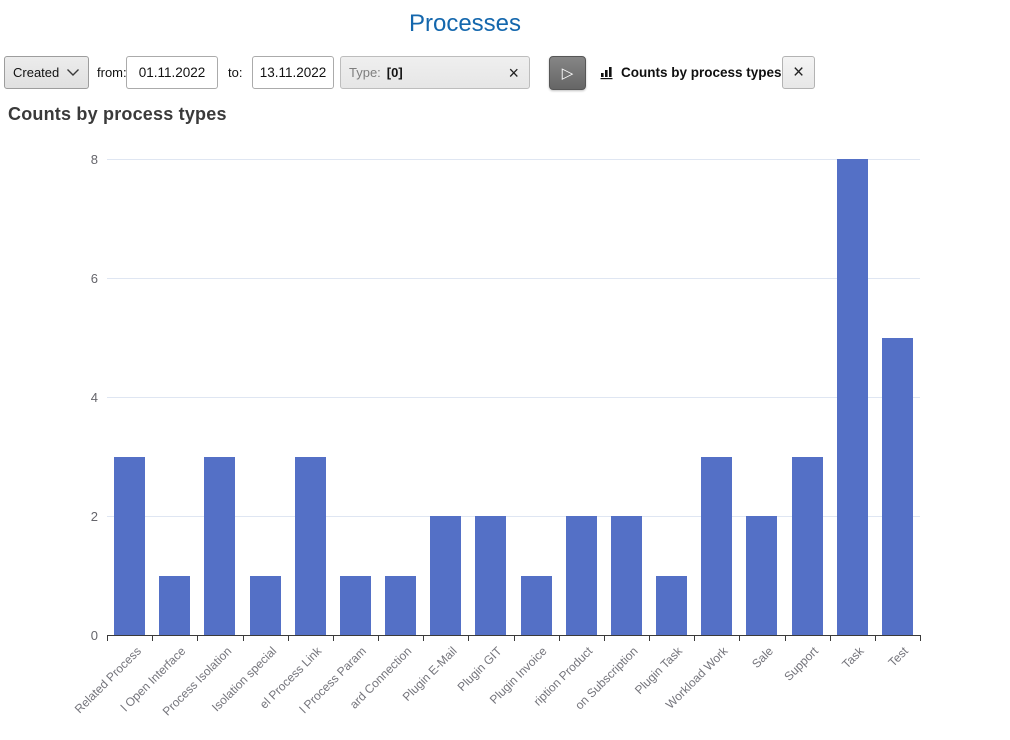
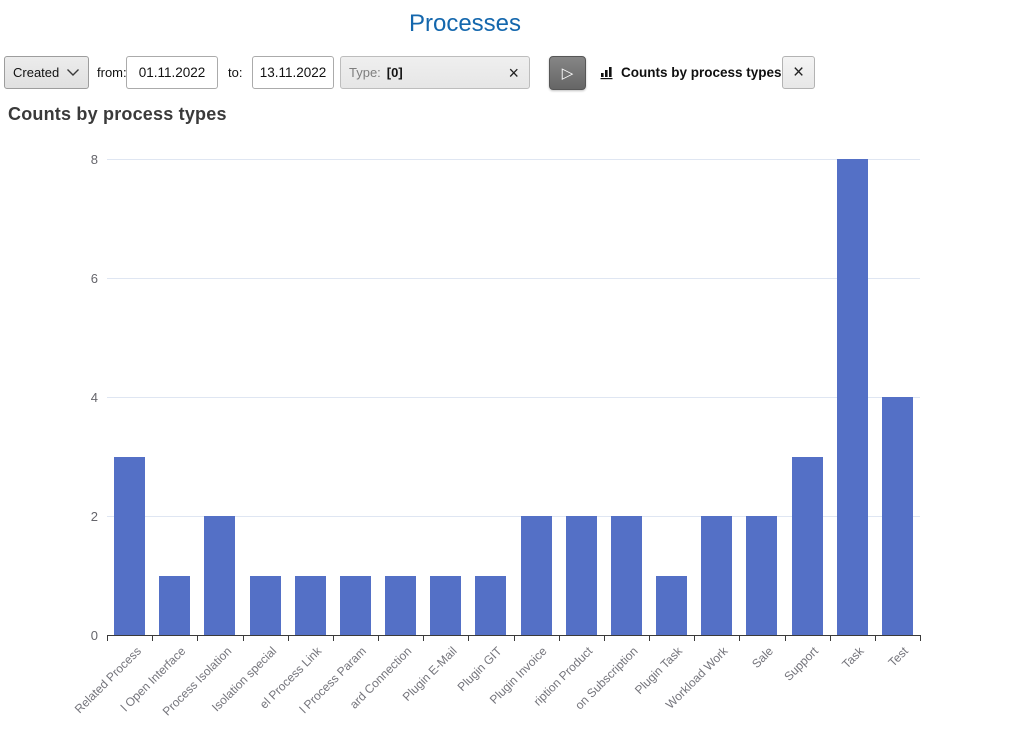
Process Isolation: 3 -> 2
el Process Link: 3 -> 1
Plugin E-Mail: 2 -> 1
Plugin GIT: 2 -> 1
Plugin Invoice: 1 -> 2
Workload Work: 3 -> 2
Test: 5 -> 4
